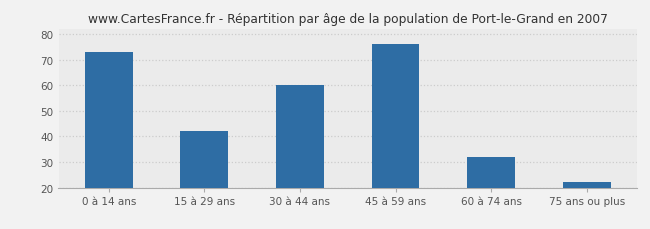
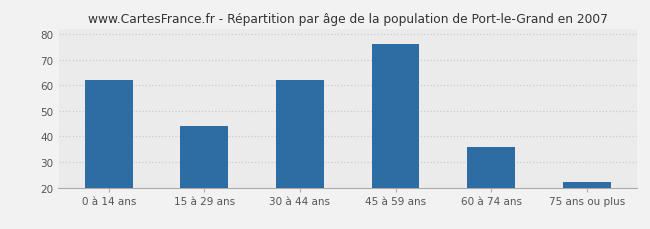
0 à 14 ans: 73 -> 62
15 à 29 ans: 42 -> 44
30 à 44 ans: 60 -> 62
60 à 74 ans: 32 -> 36
